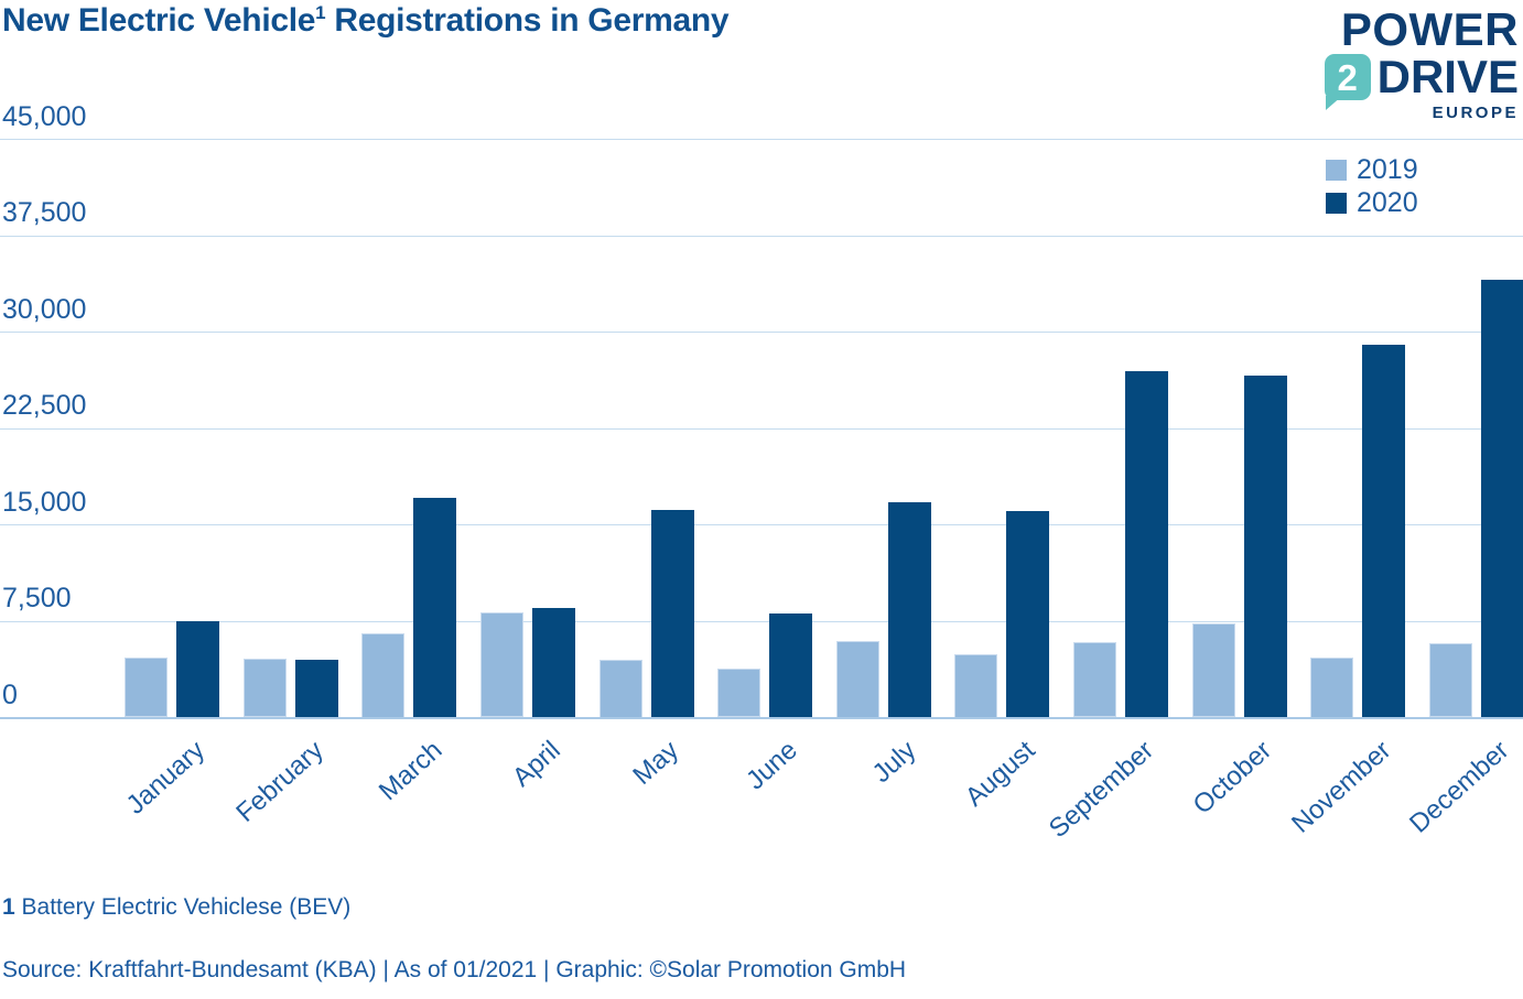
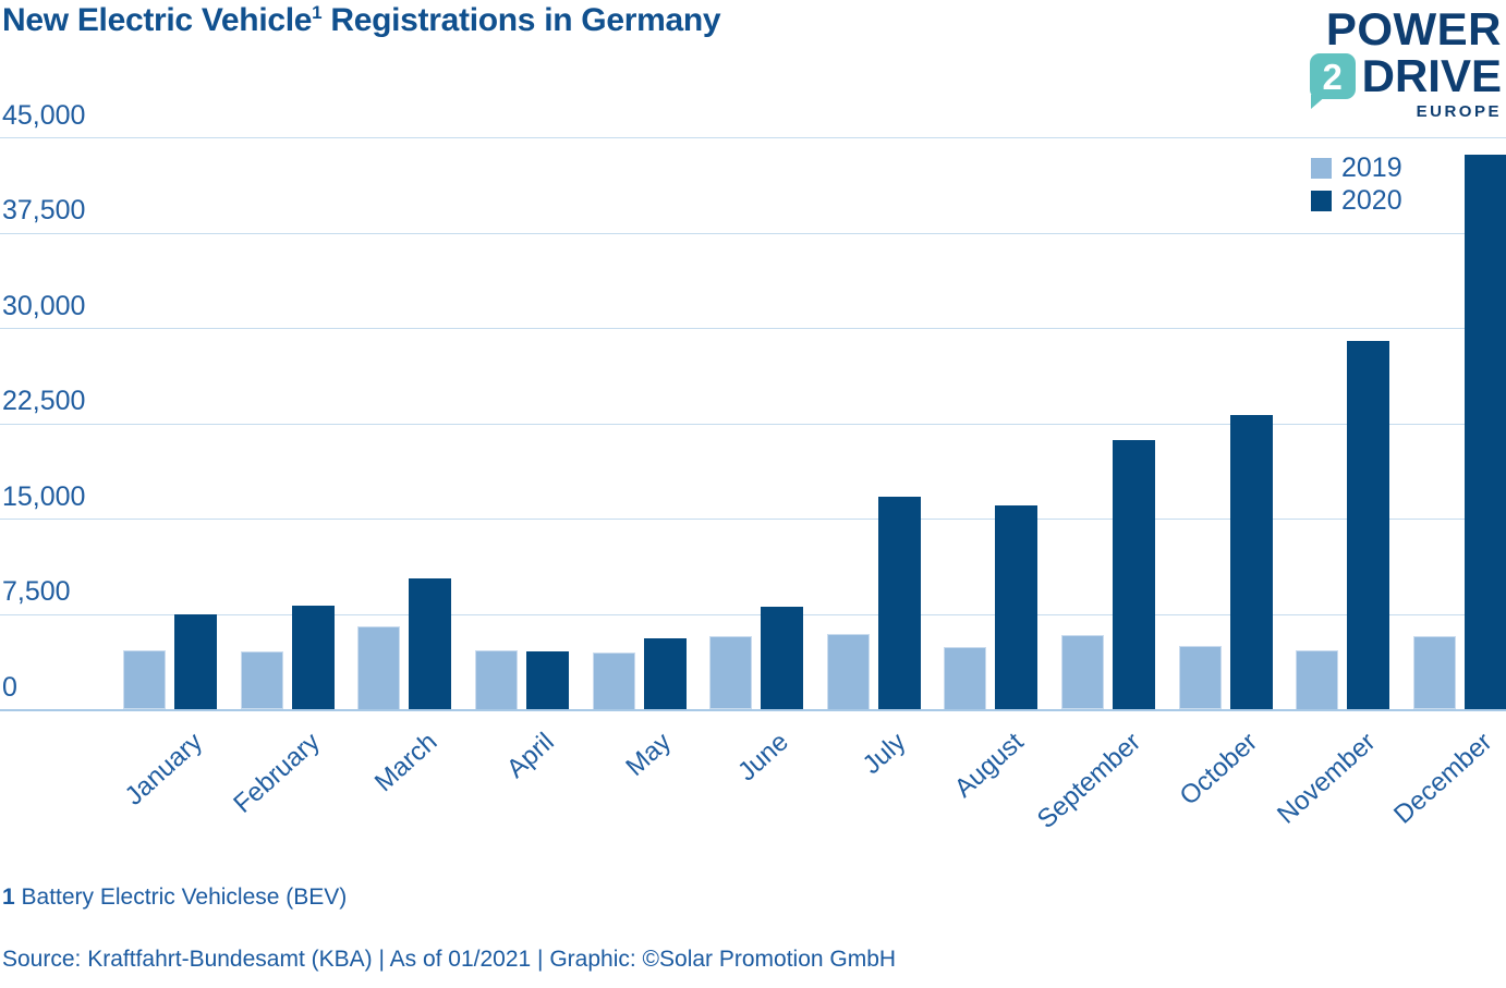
2020/February: 4500 -> 8200
2020/March: 17100 -> 10300
2019/April: 8200 -> 4600
2020/April: 8500 -> 4600
2020/May: 16200 -> 5600
2019/June: 3800 -> 5800
2020/September: 27000 -> 21200
2019/October: 7300 -> 5000
2020/October: 26600 -> 23200
2020/December: 34100 -> 43700
